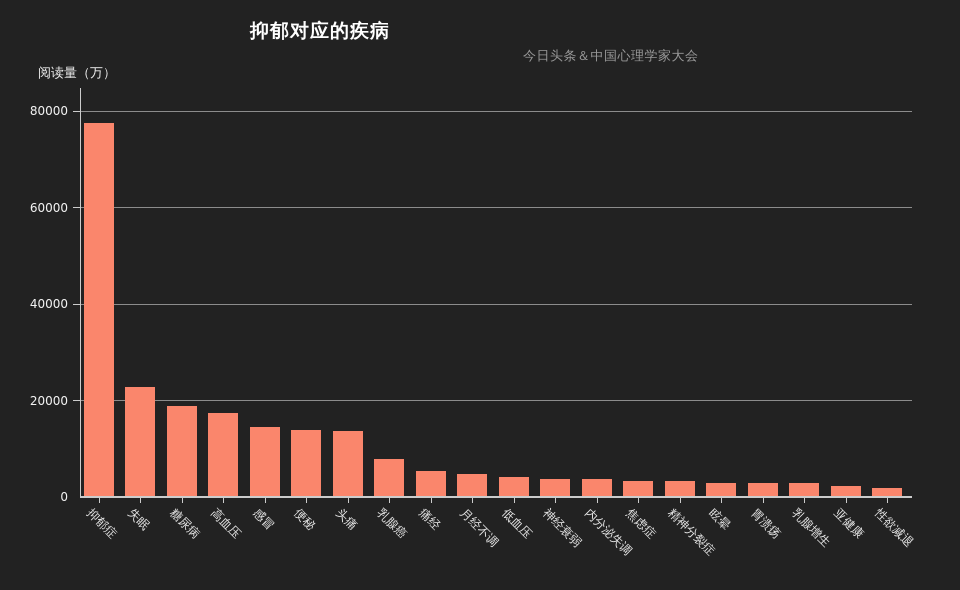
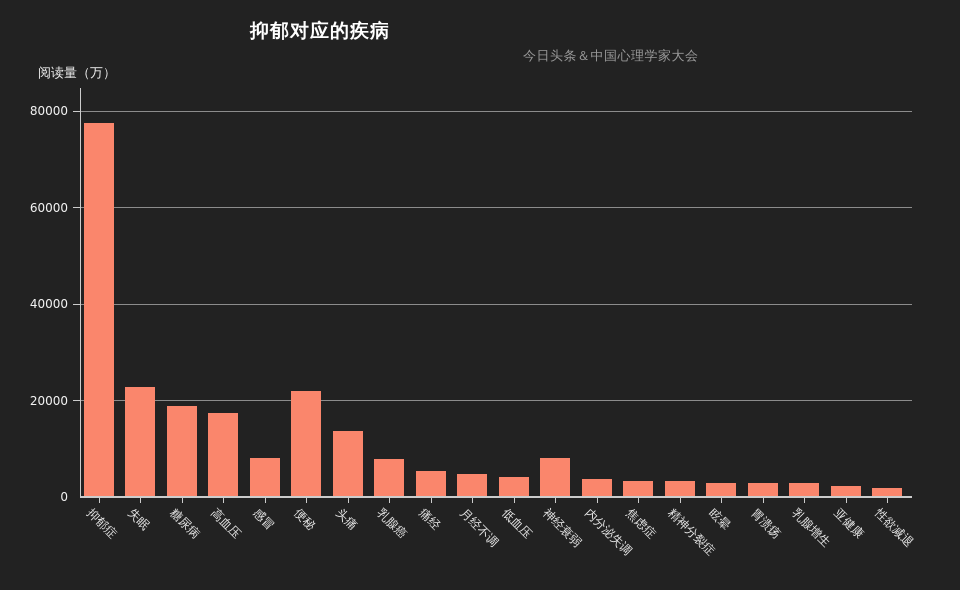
感冒: 15000 -> 8000
便秘: 14000 -> 22000
神经衰弱: 4000 -> 8000
